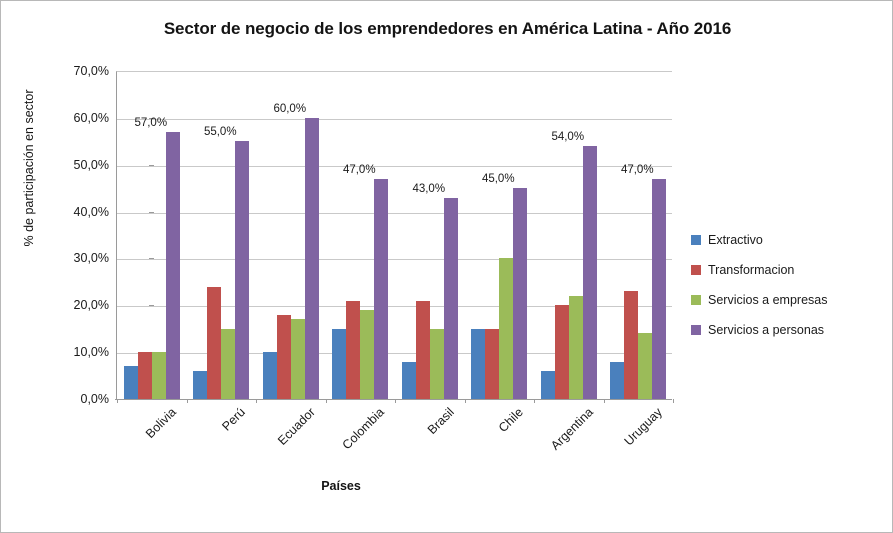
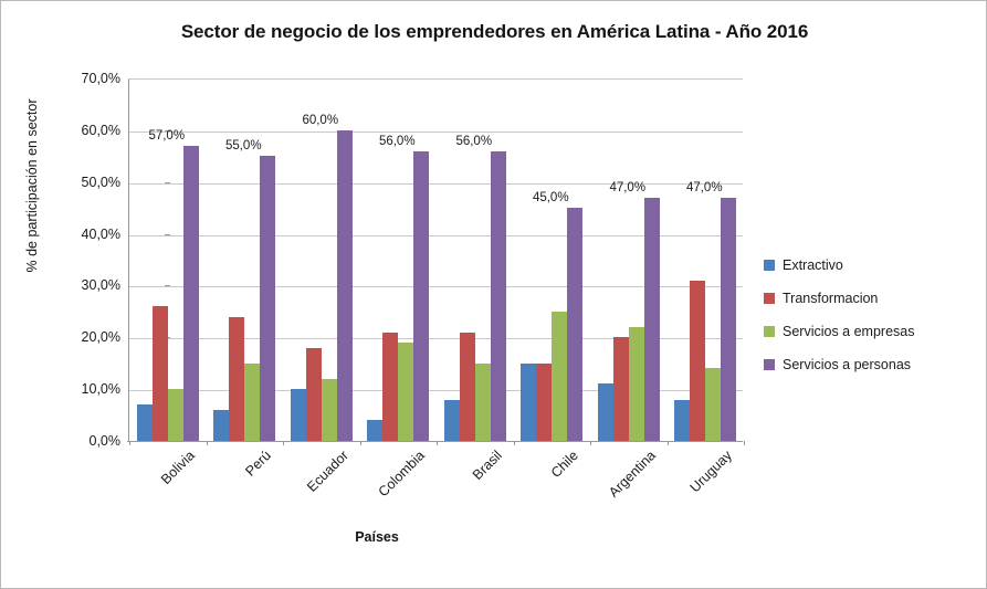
Transformacion/Bolivia: 10% -> 26%
Servicios a empresas/Ecuador: 17% -> 12%
Extractivo/Colombia: 15% -> 4%
Servicios a personas/Colombia: 47,0% -> 56,0%
Servicios a personas/Brasil: 43,0% -> 56,0%
Servicios a empresas/Chile: 30% -> 25%
Extractivo/Argentina: 6% -> 11%
Servicios a personas/Argentina: 54,0% -> 47,0%
Transformacion/Uruguay: 23% -> 31%
